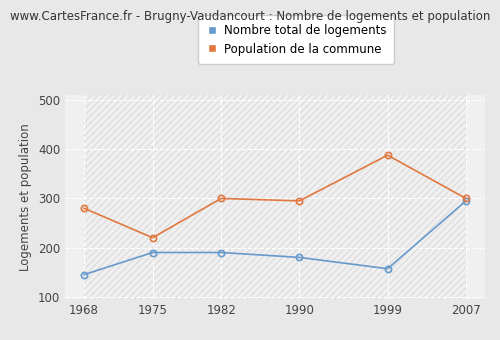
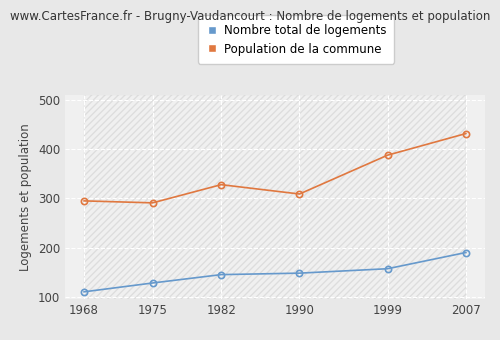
Nombre total de logements/1968: 145 -> 110
Population de la commune/1968: 280 -> 295
Nombre total de logements/1975: 190 -> 128
Population de la commune/1975: 220 -> 291
Nombre total de logements/1982: 190 -> 145
Population de la commune/1982: 300 -> 328
Nombre total de logements/1990: 180 -> 148
Population de la commune/1990: 295 -> 309
Nombre total de logements/2007: 295 -> 190
Population de la commune/2007: 300 -> 432
